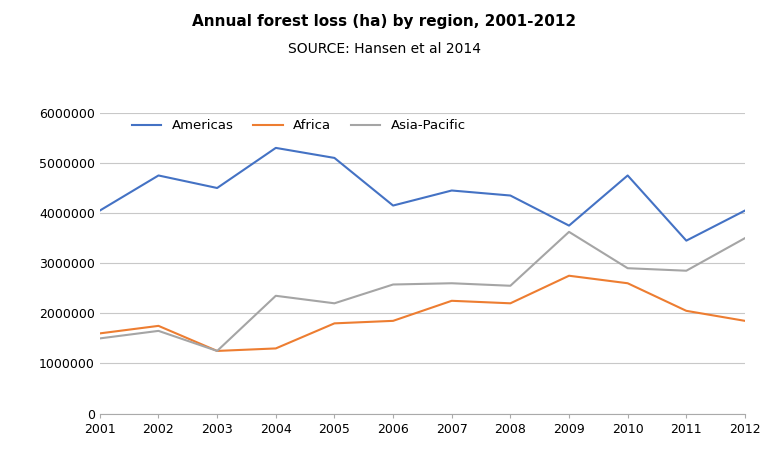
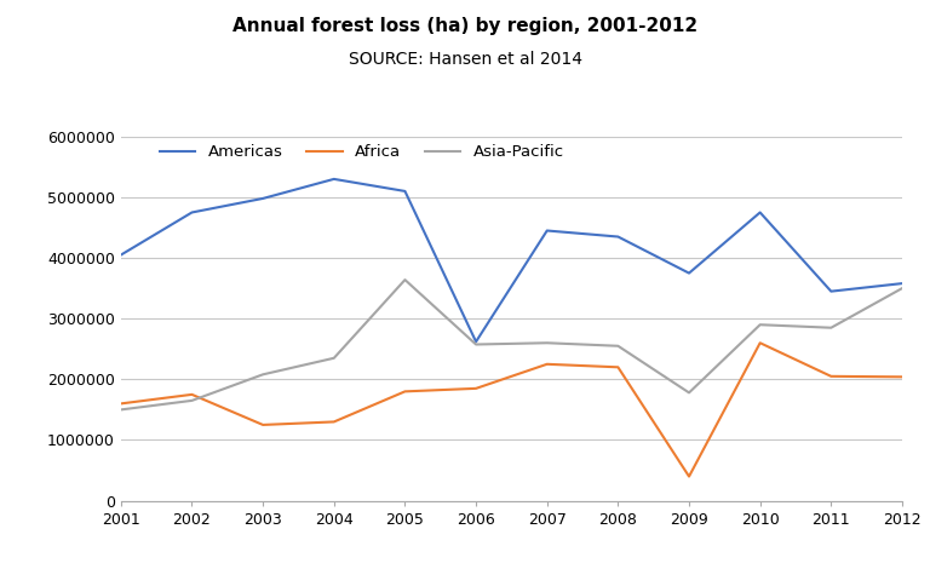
Americas/2003: 4500000 -> 4980000
Asia-Pacific/2003: 1250000 -> 2080000
Asia-Pacific/2005: 2200000 -> 3640000
Americas/2006: 4150000 -> 2620000
Africa/2009: 2750000 -> 400000
Asia-Pacific/2009: 3620000 -> 1780000
Americas/2012: 4050000 -> 3580000
Africa/2012: 1850000 -> 2040000
